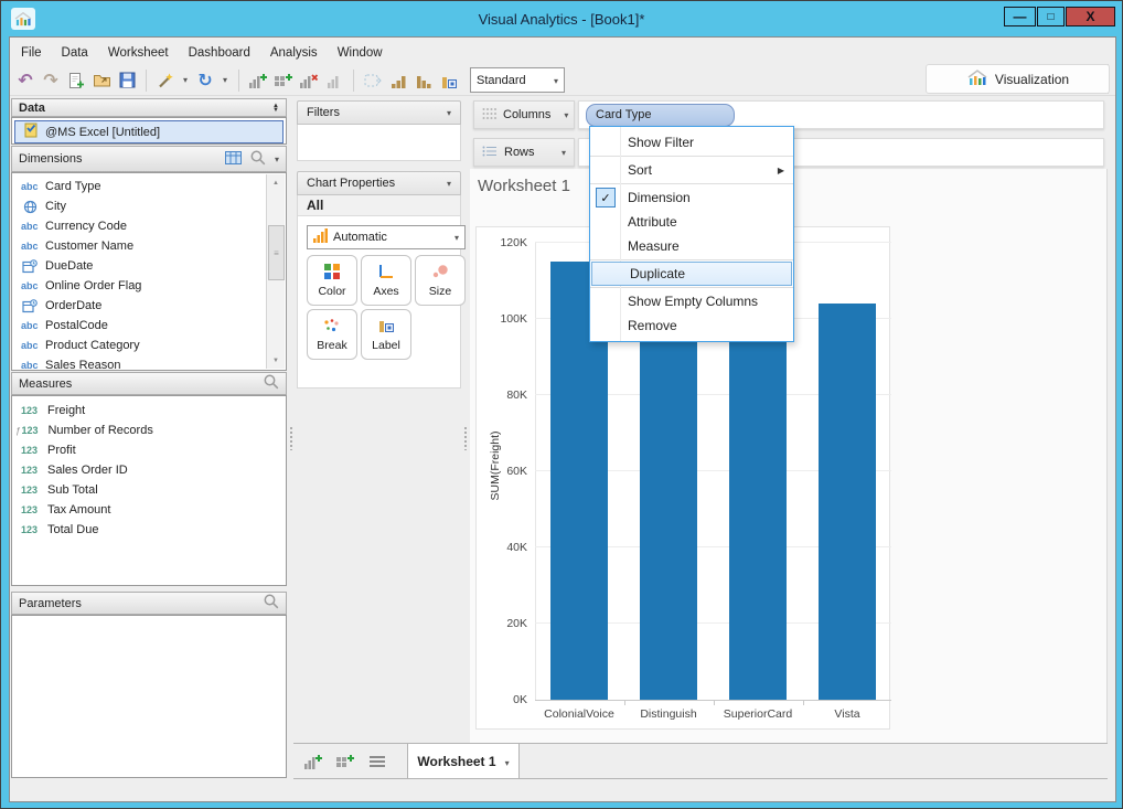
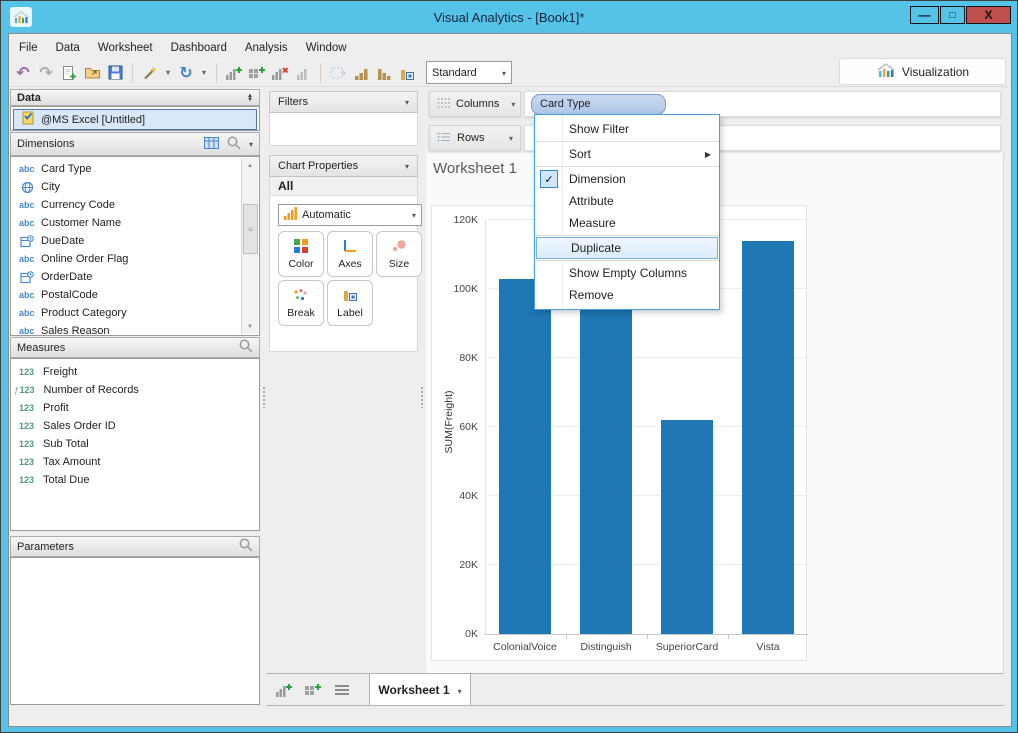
ColonialVoice: 115K -> 103K
SuperiorCard: 97K -> 62K
Vista: 104K -> 114K
